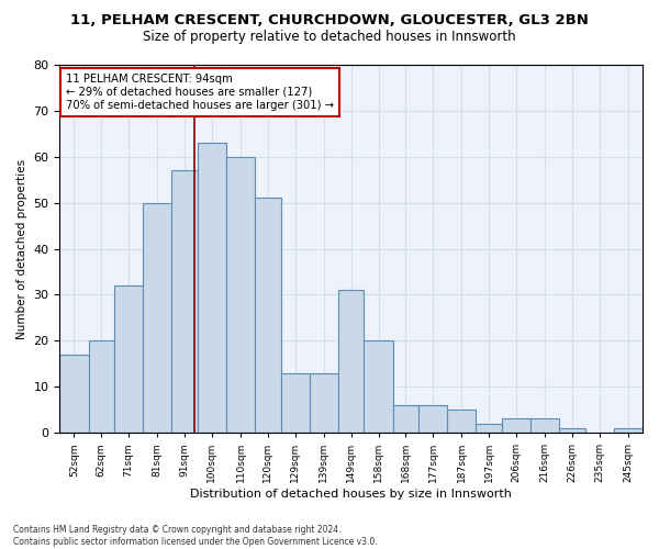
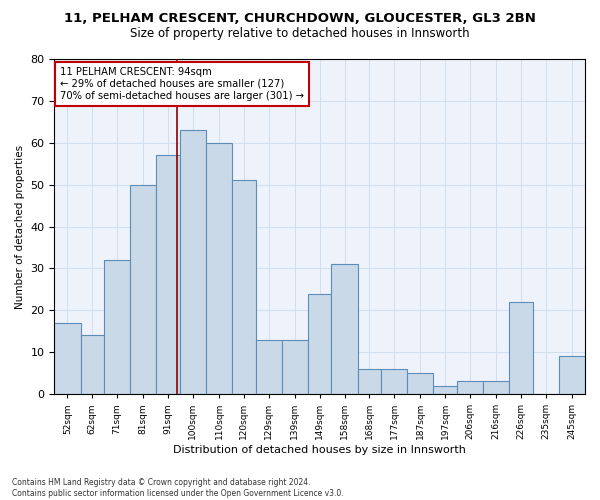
62sqm: 20 -> 14
149sqm: 31 -> 24
158sqm: 20 -> 31
226sqm: 1 -> 22
245sqm: 1 -> 9
